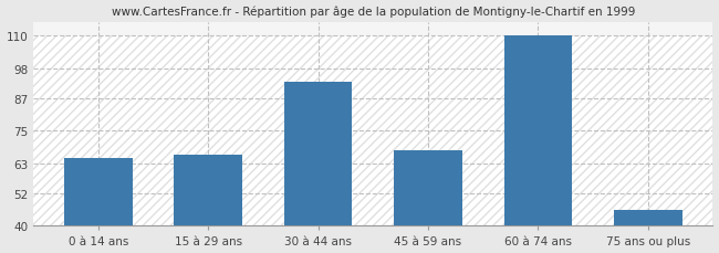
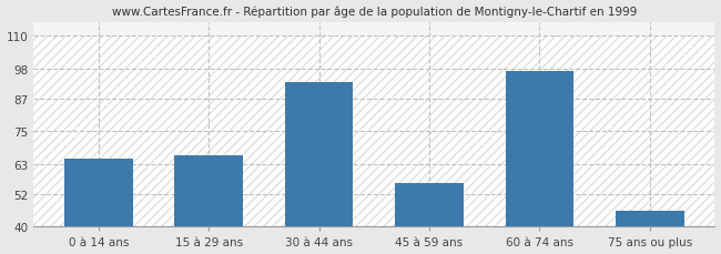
45 à 59 ans: 68 -> 56
60 à 74 ans: 110 -> 97
